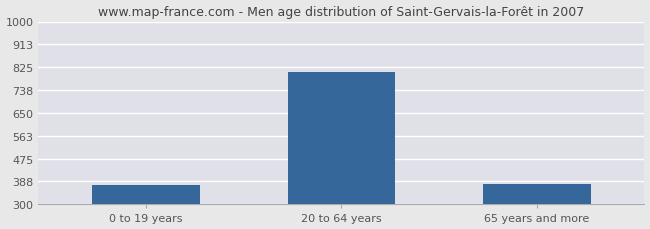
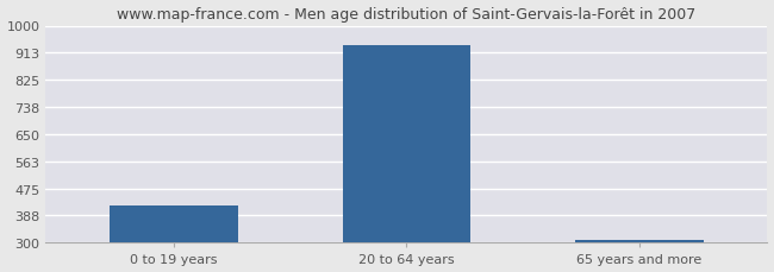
0 to 19 years: 375 -> 420
20 to 64 years: 805 -> 935
65 years and more: 380 -> 310
